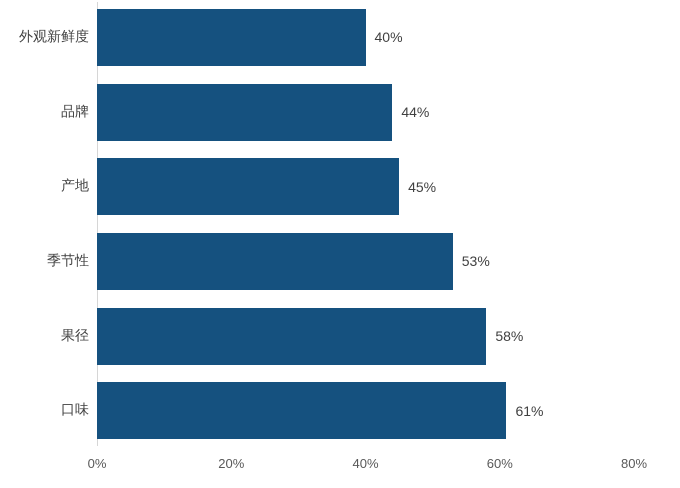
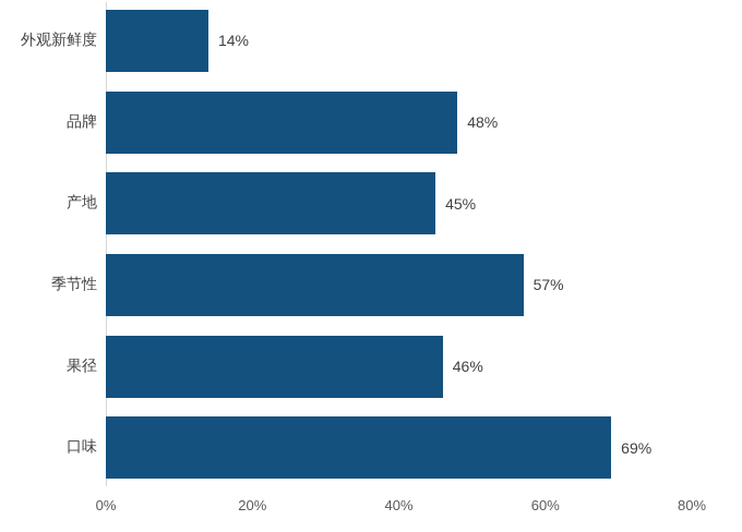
外观新鲜度: 40% -> 14%
品牌: 44% -> 48%
季节性: 53% -> 57%
果径: 58% -> 46%
口味: 61% -> 69%
